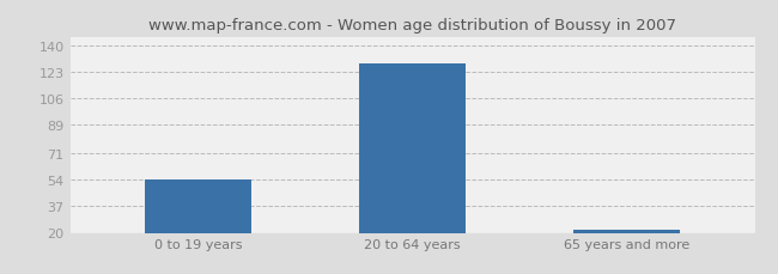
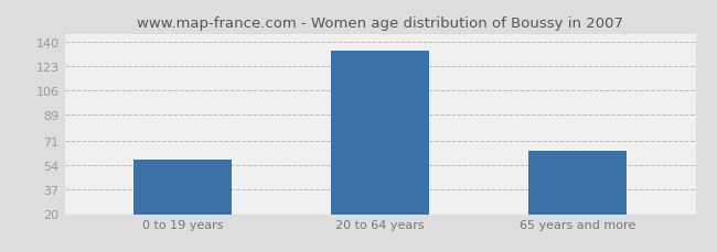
0 to 19 years: 54 -> 58
20 to 64 years: 128 -> 134
65 years and more: 22 -> 64
